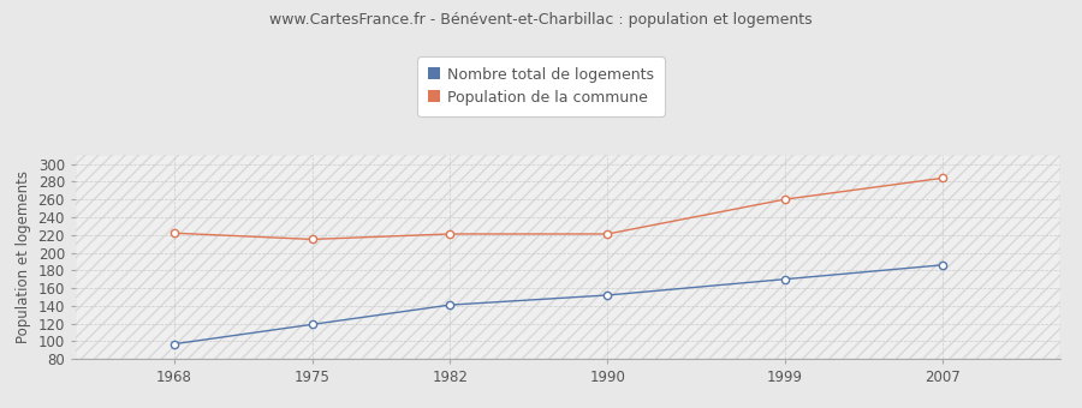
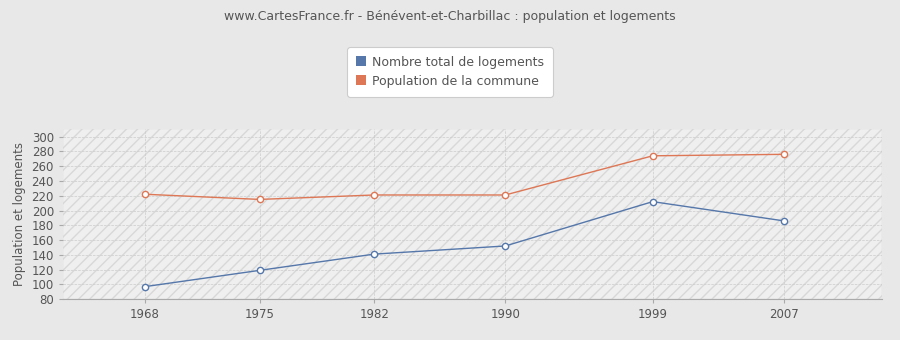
Nombre total de logements/1999: 170 -> 212
Population de la commune/1999: 260 -> 274
Population de la commune/2007: 284 -> 276
